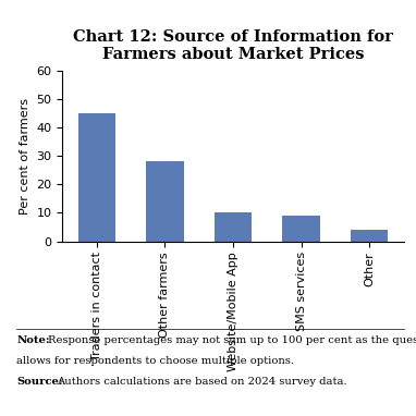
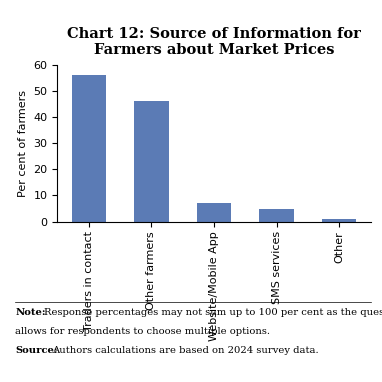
Traders in contact: 45 -> 56
Other farmers: 28 -> 46
Website/Mobile App: 10 -> 7
SMS services: 9 -> 5
Other: 4 -> 1
